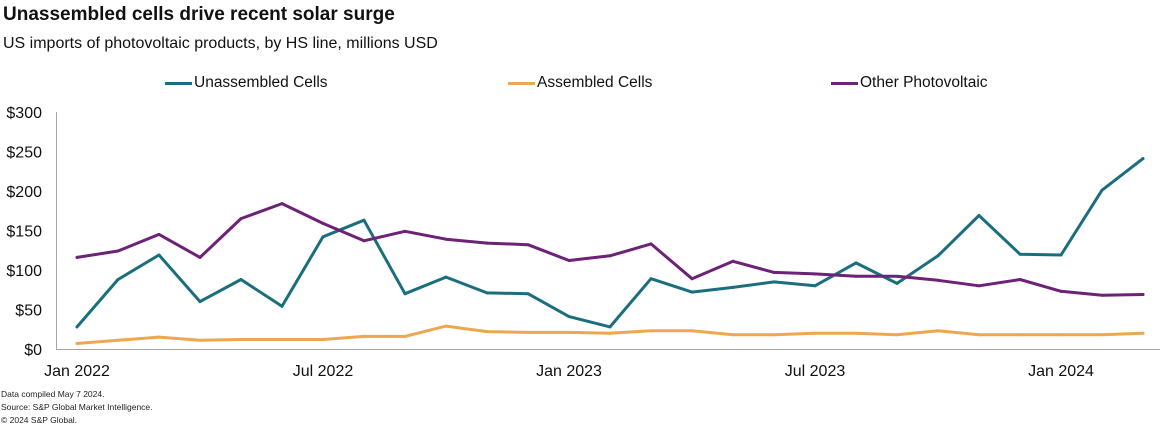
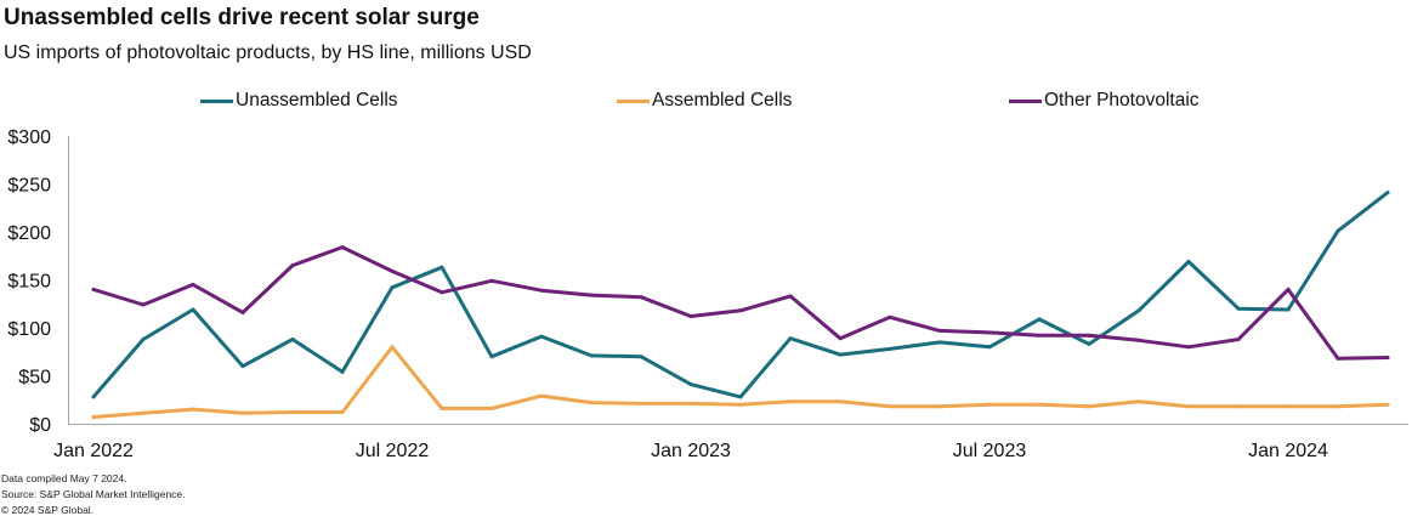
Other Photovoltaic/Jan 2022: $120 -> $140
Assembled Cells/Jul 2022: $10 -> $80
Other Photovoltaic/Jan 2024: $70 -> $140
